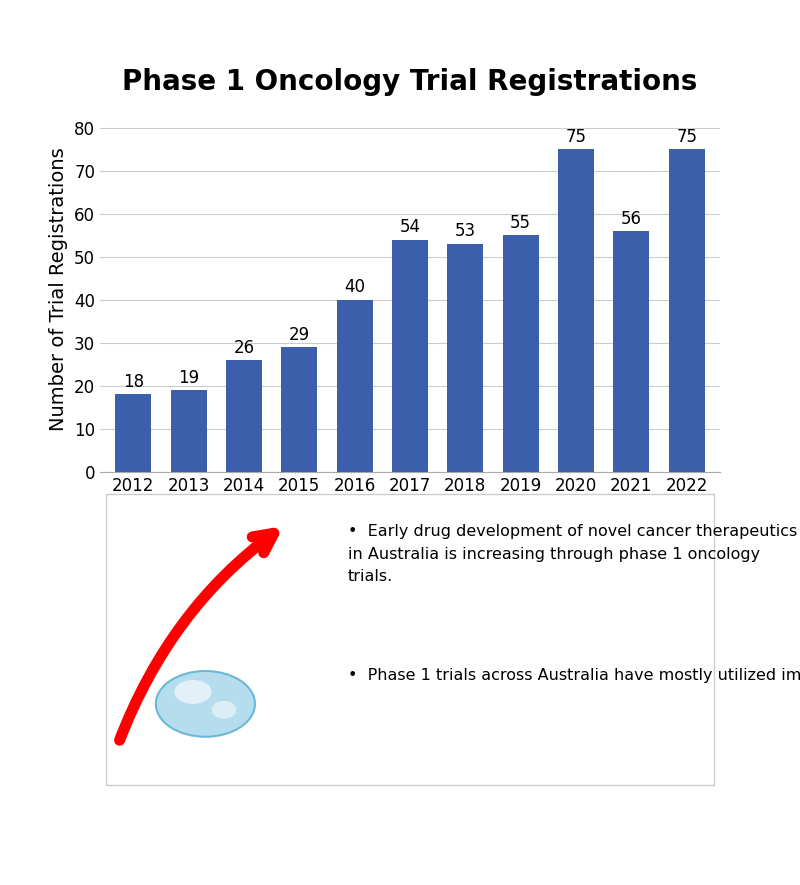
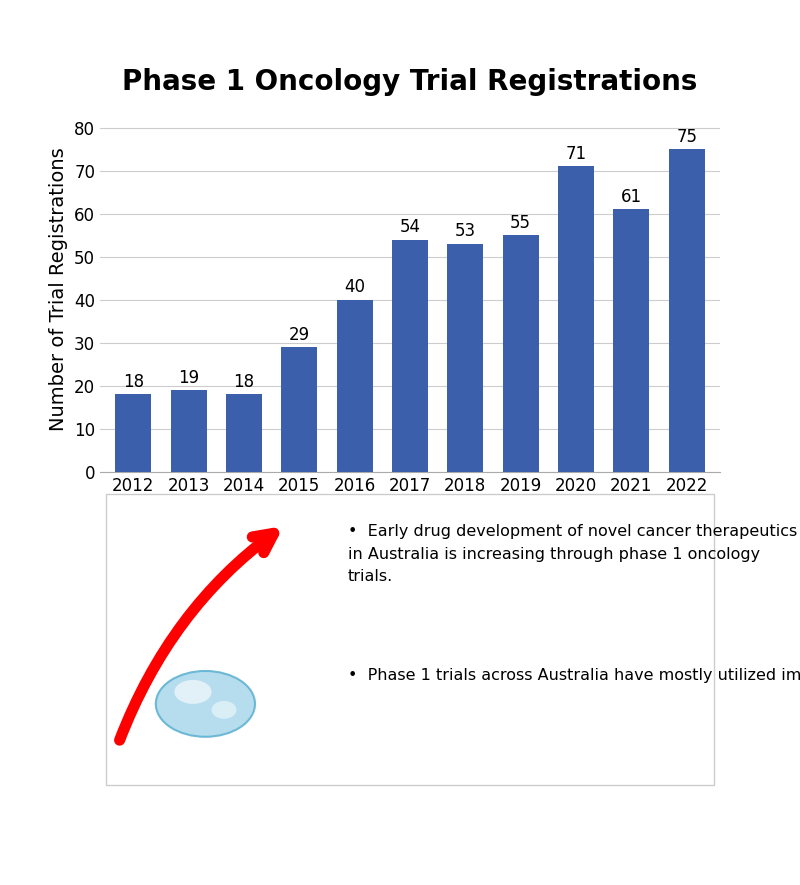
2014: 26 -> 18
2020: 75 -> 71
2021: 56 -> 61
